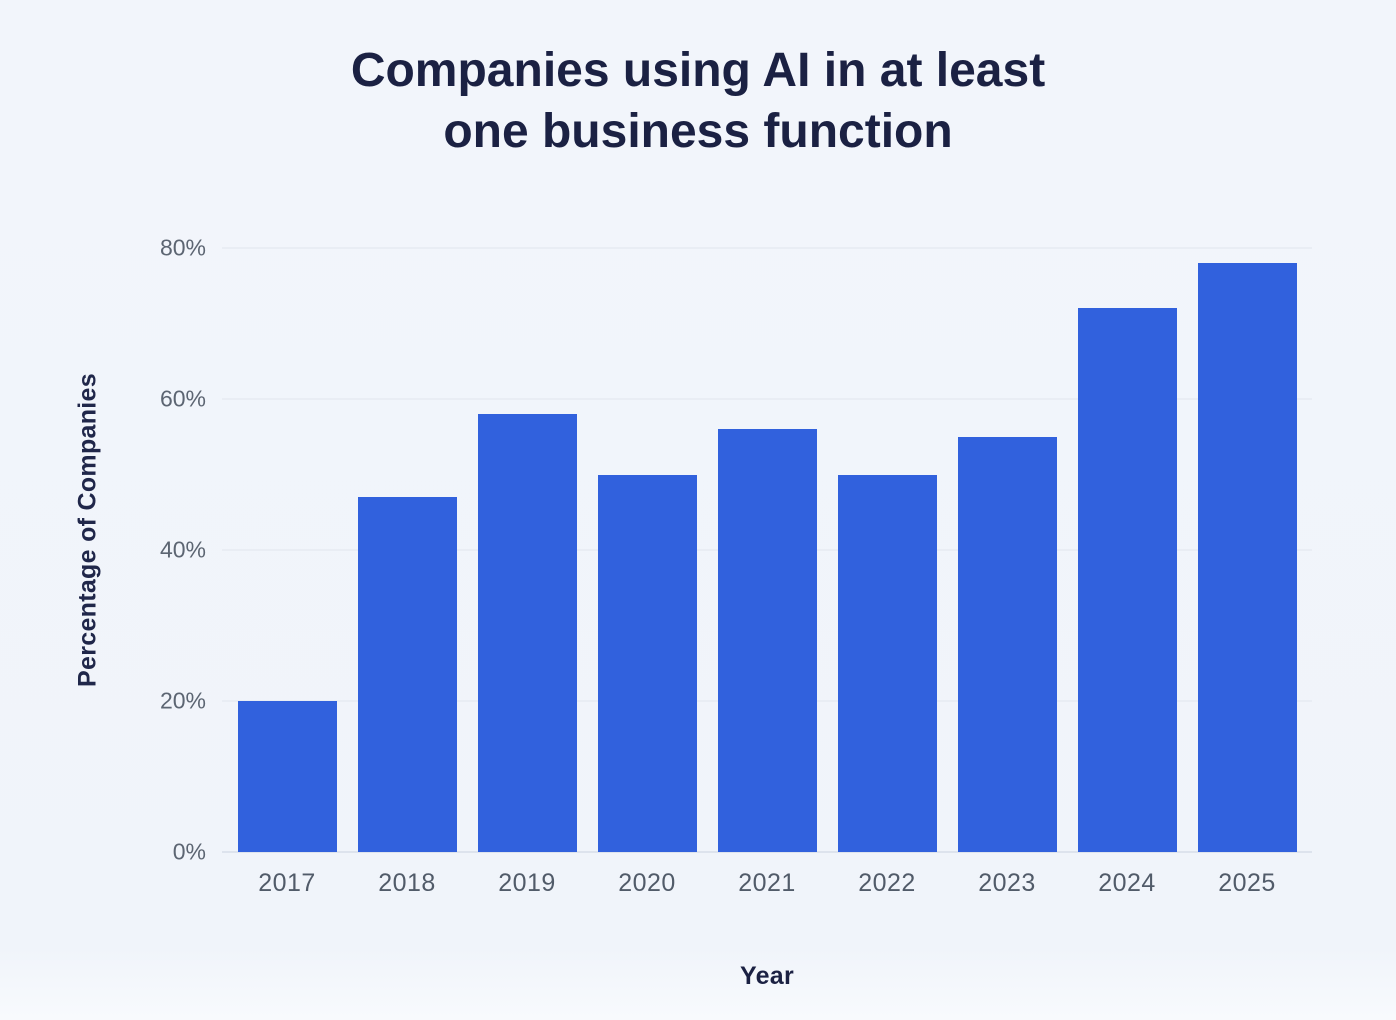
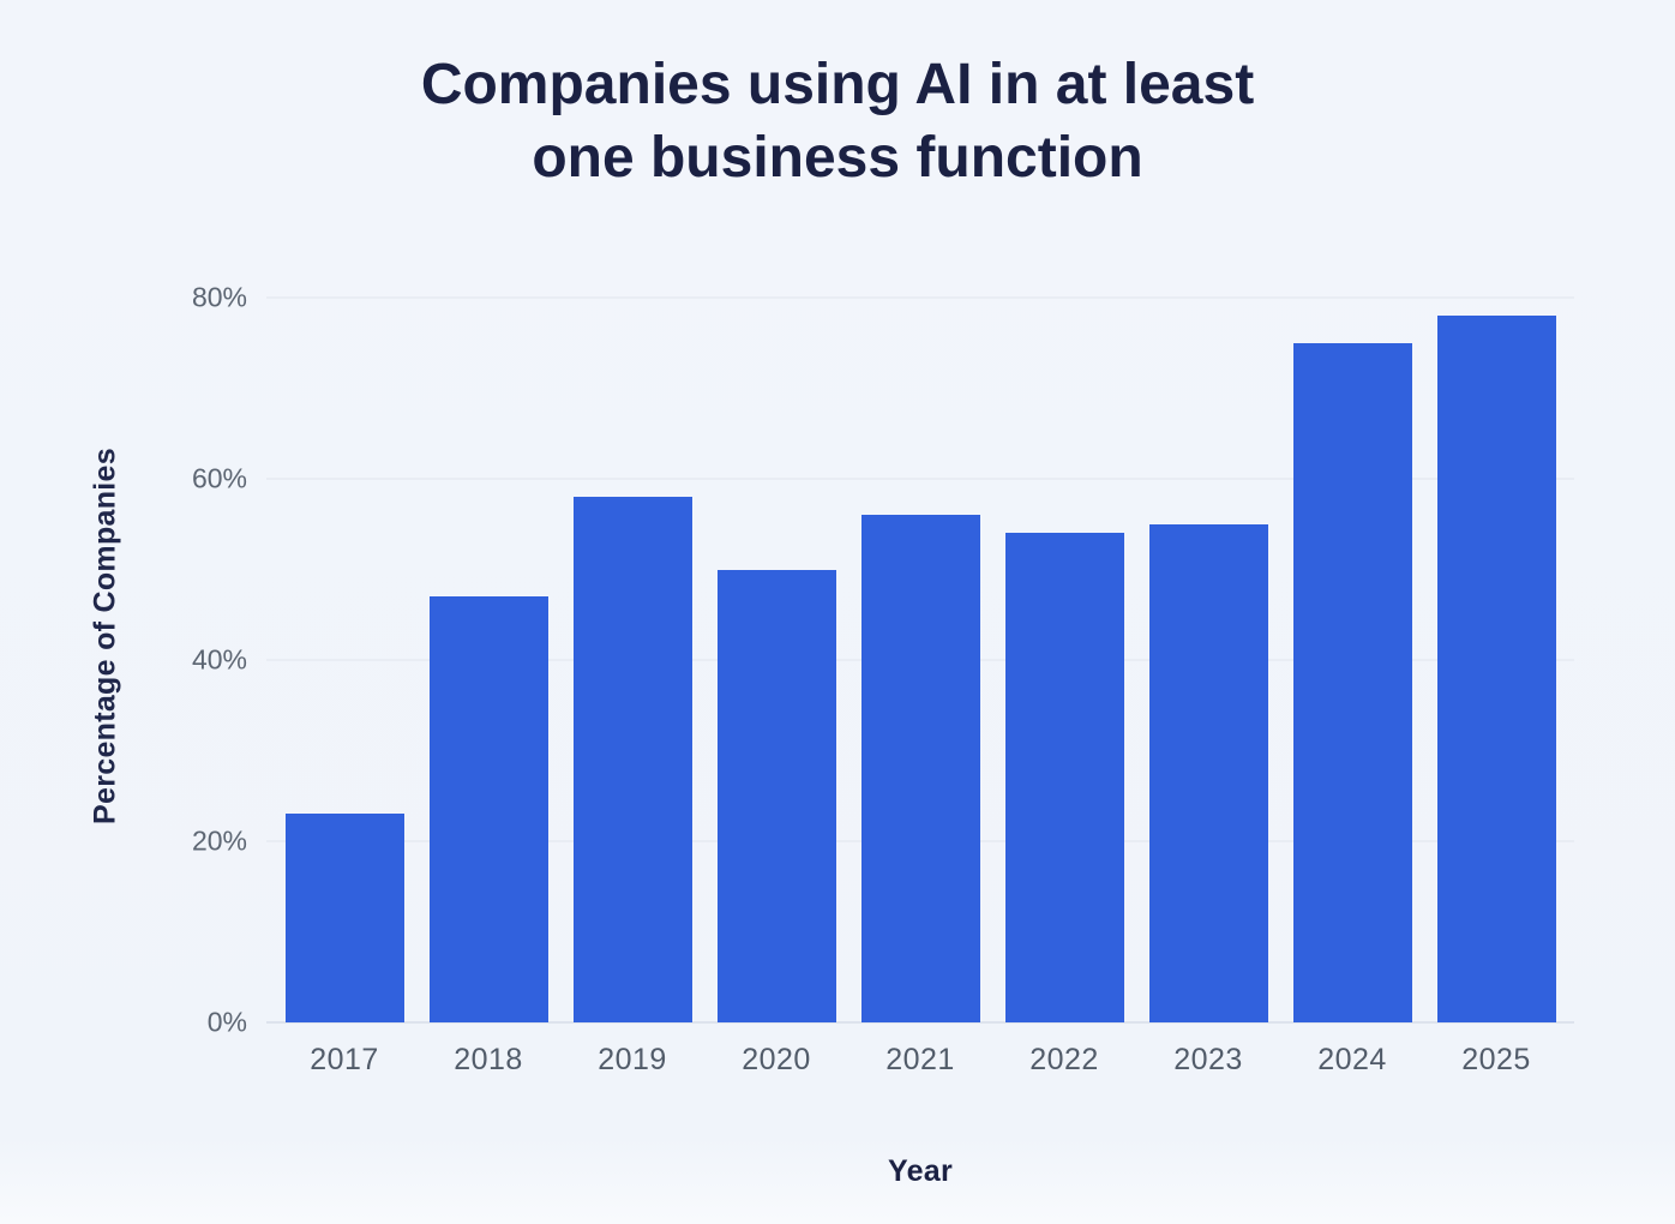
2017: 20% -> 23%
2022: 50% -> 54%
2024: 72% -> 75%
